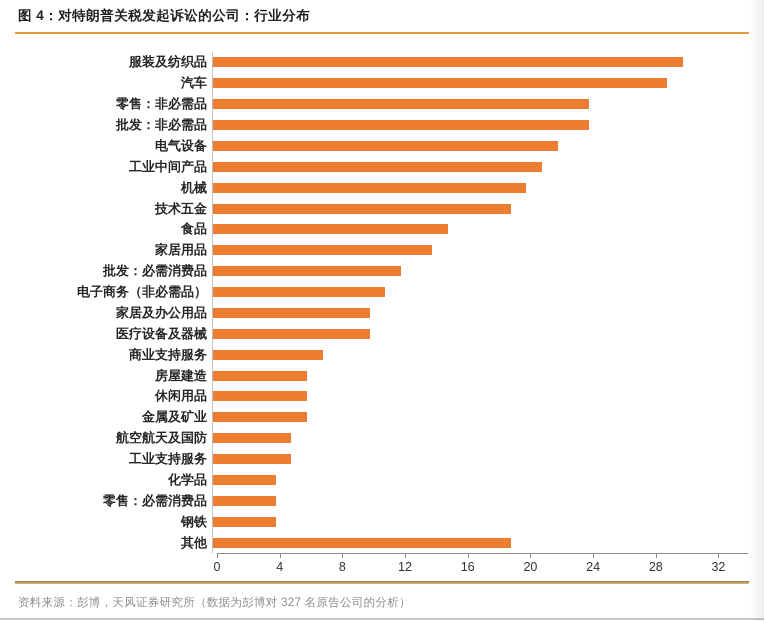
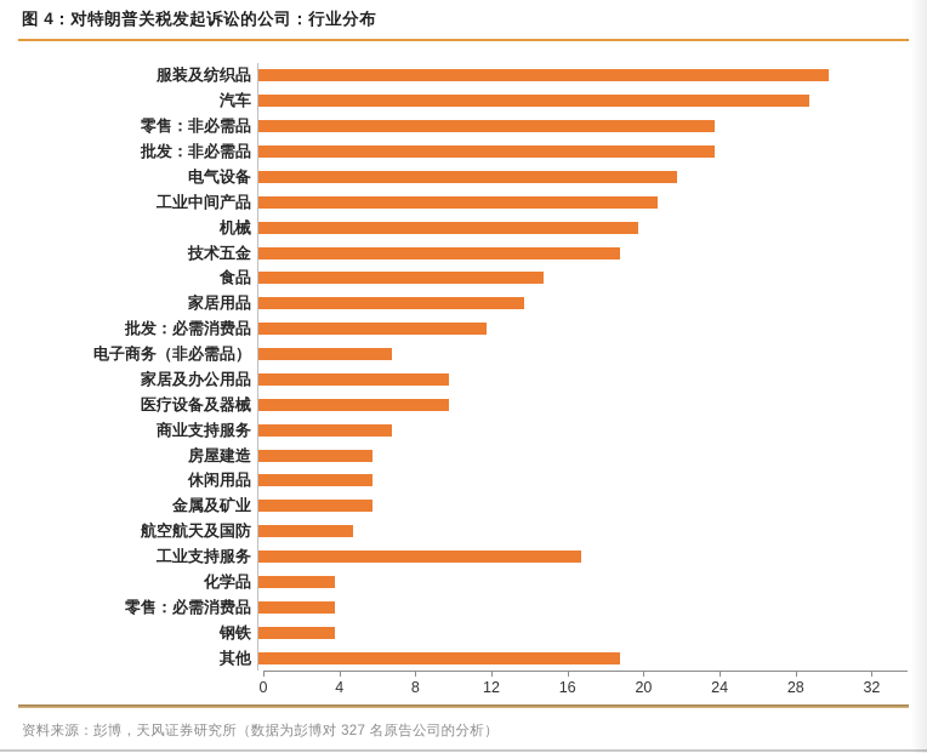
电子商务（非必需品）: 11 -> 7
工业支持服务: 5 -> 17
